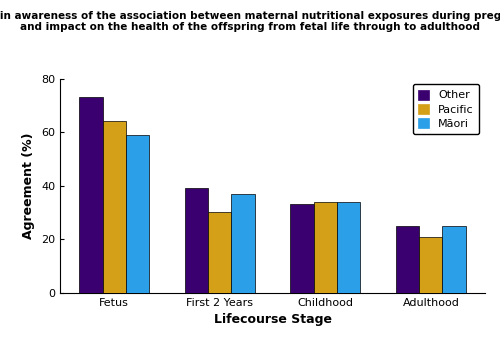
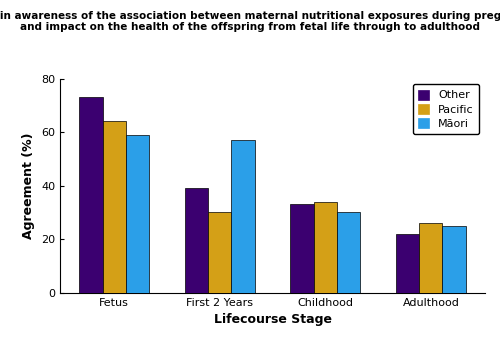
Māori/First 2 Years: 37 -> 57
Māori/Childhood: 34 -> 30
Other/Adulthood: 25 -> 22
Pacific/Adulthood: 21 -> 26
